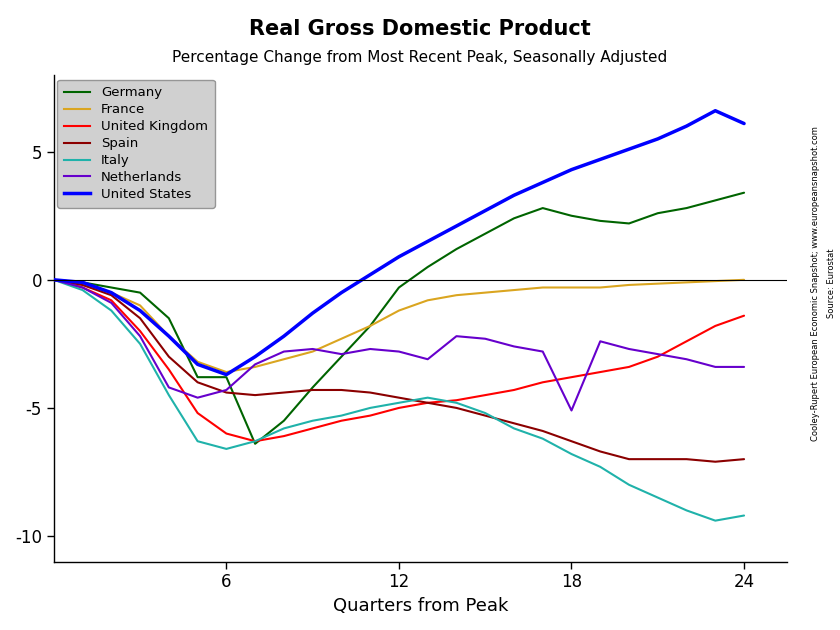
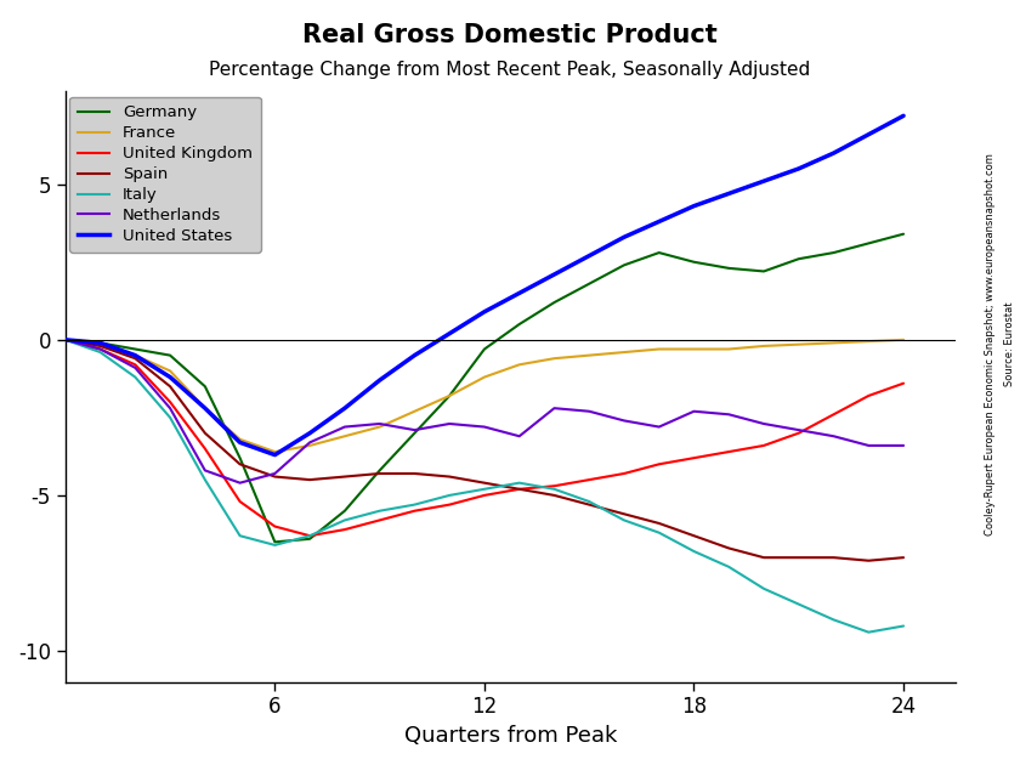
Germany/6: -3.8 -> -6.5
Netherlands/18: -5.1 -> -2.3
United States/24: 6.1 -> 7.2
